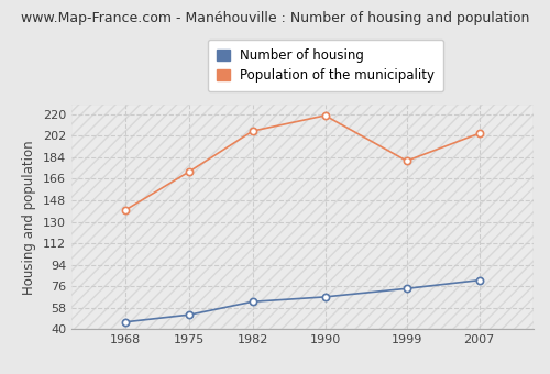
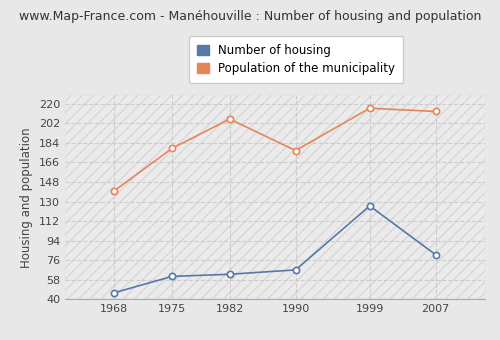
Number of housing/1975: 52 -> 61
Population of the municipality/1975: 172 -> 179
Population of the municipality/1990: 219 -> 177
Number of housing/1999: 74 -> 126
Population of the municipality/1999: 181 -> 216
Population of the municipality/2007: 204 -> 213
